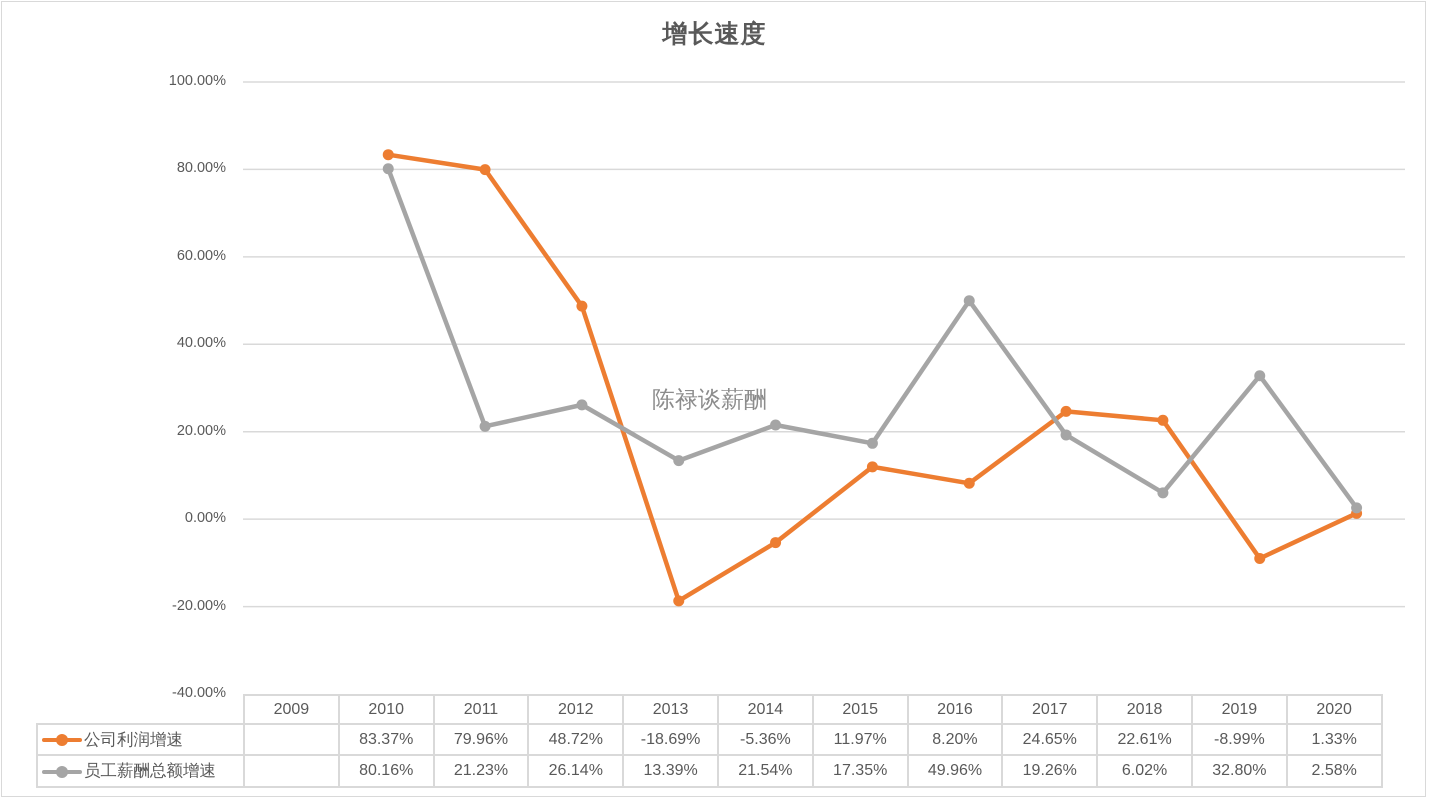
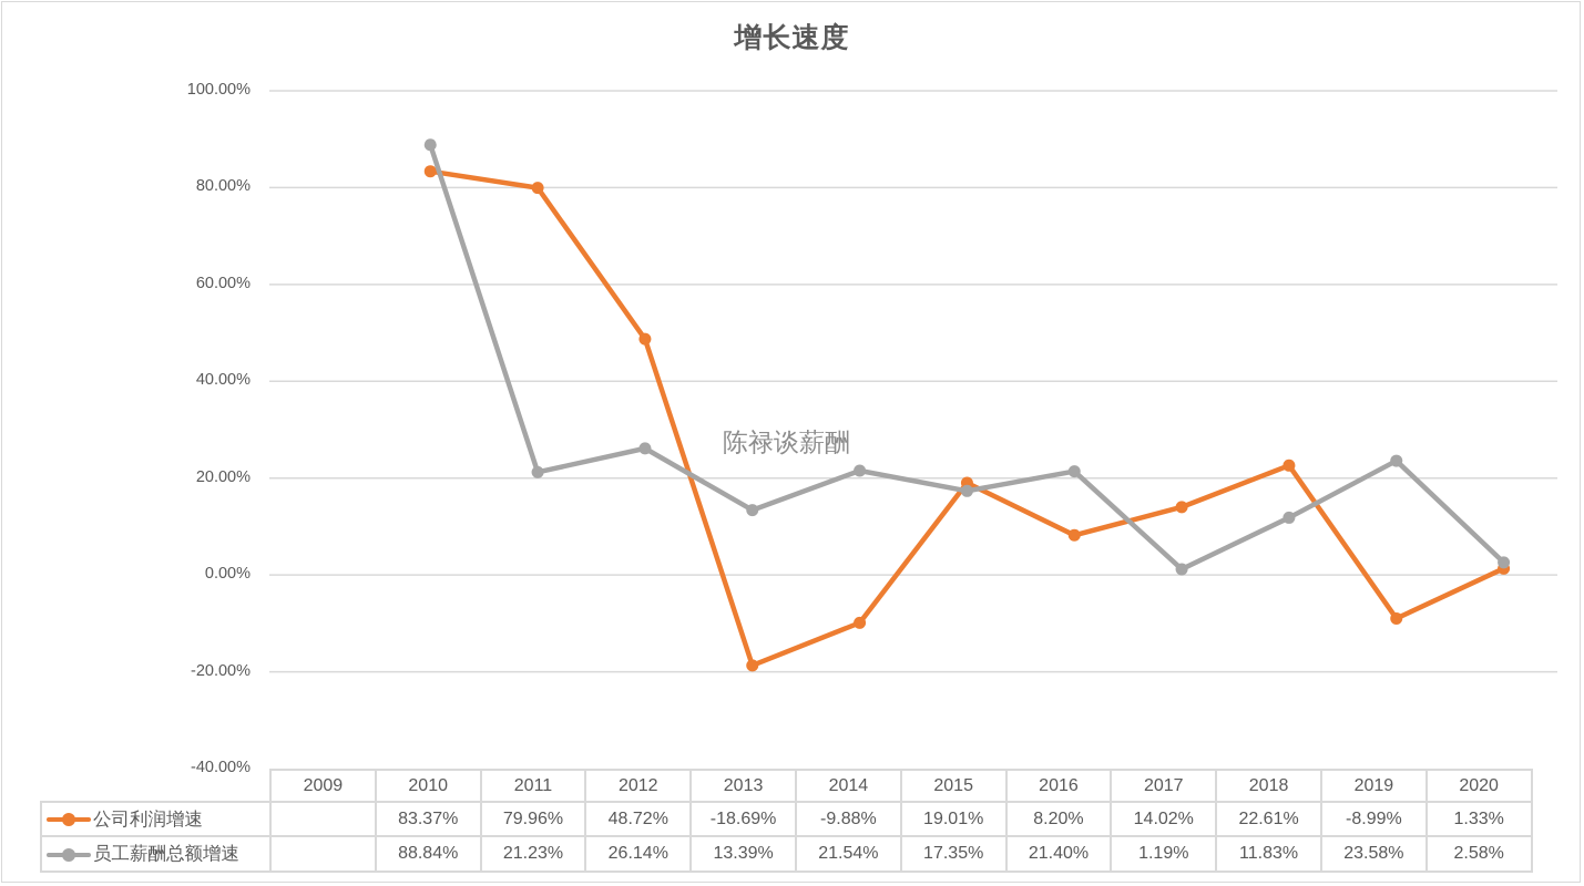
员工薪酬总额增速/2010: 80.16% -> 88.84%
公司利润增速/2014: -5.36% -> -9.88%
公司利润增速/2015: 11.97% -> 19.01%
员工薪酬总额增速/2016: 49.96% -> 21.40%
公司利润增速/2017: 24.65% -> 14.02%
员工薪酬总额增速/2017: 19.26% -> 1.19%
员工薪酬总额增速/2018: 6.02% -> 11.83%
员工薪酬总额增速/2019: 32.80% -> 23.58%
